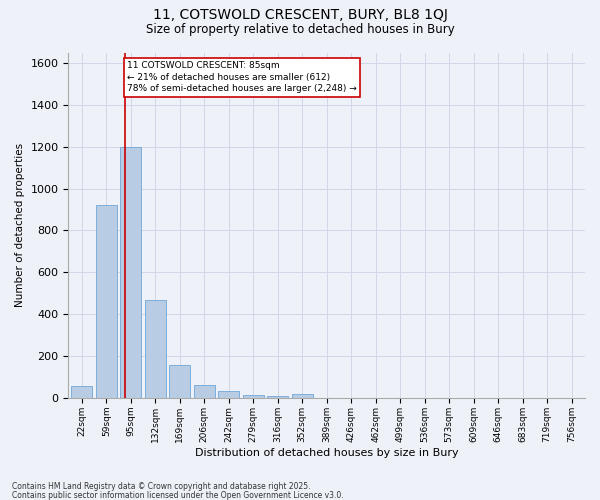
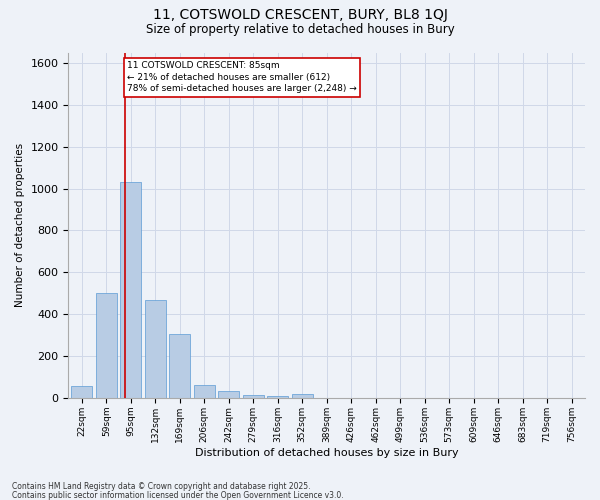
59sqm: 920 -> 500
95sqm: 1200 -> 1030
169sqm: 155 -> 305
